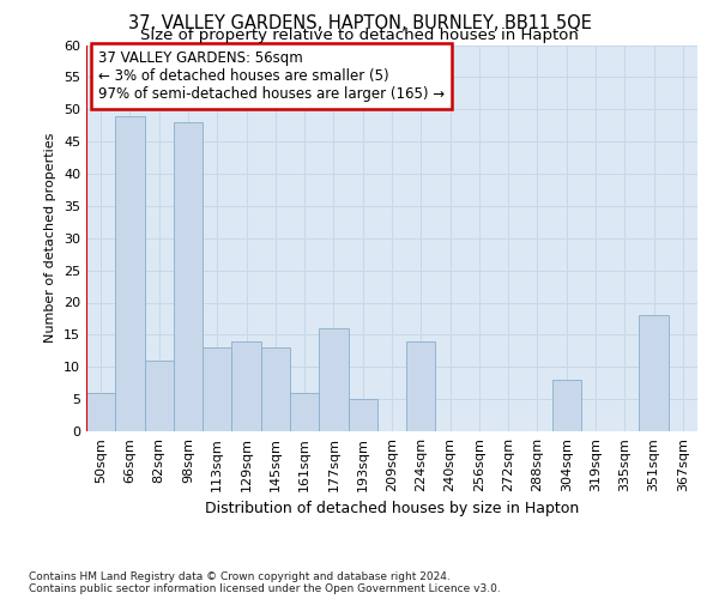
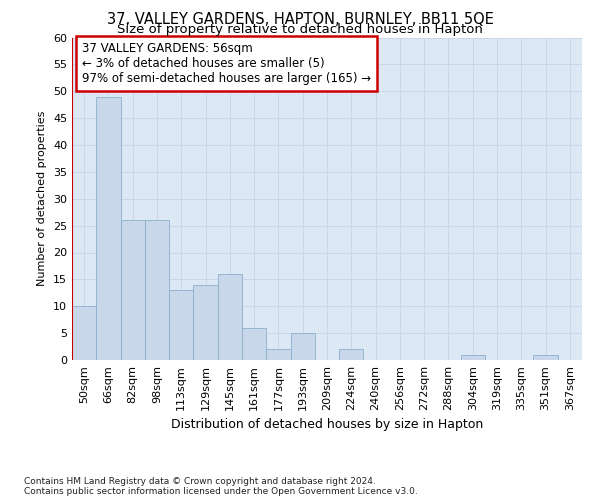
50sqm: 6 -> 10
82sqm: 11 -> 26
98sqm: 48 -> 26
145sqm: 13 -> 16
177sqm: 16 -> 2
224sqm: 14 -> 2
304sqm: 8 -> 1
351sqm: 18 -> 1
